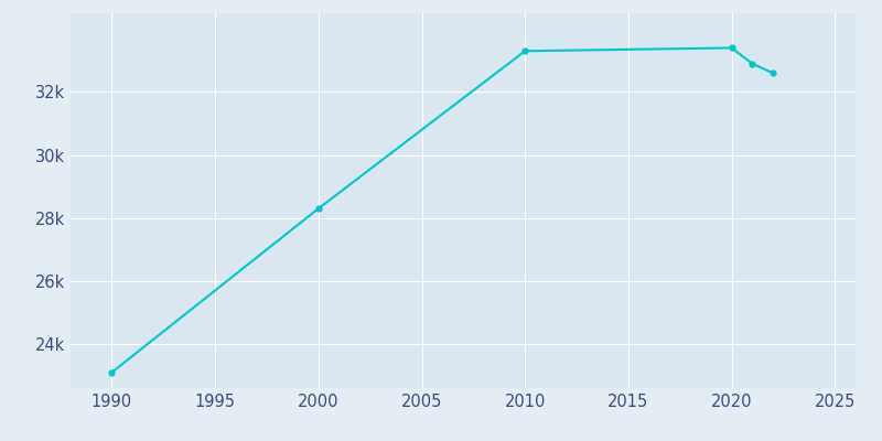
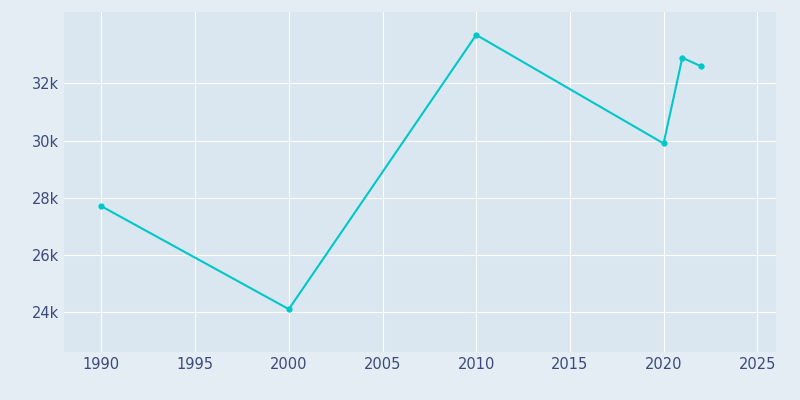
1990: 23.1k -> 27.7k
2000: 28.3k -> 24.1k
2010: 33.3k -> 33.7k
2020: 33.4k -> 29.9k
